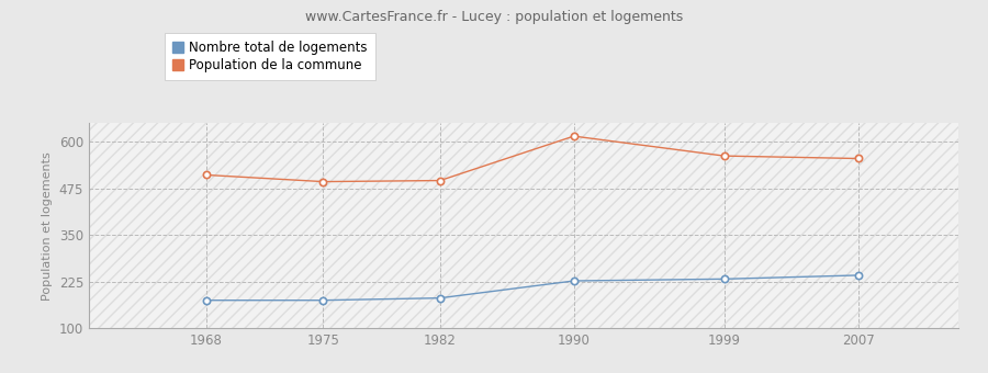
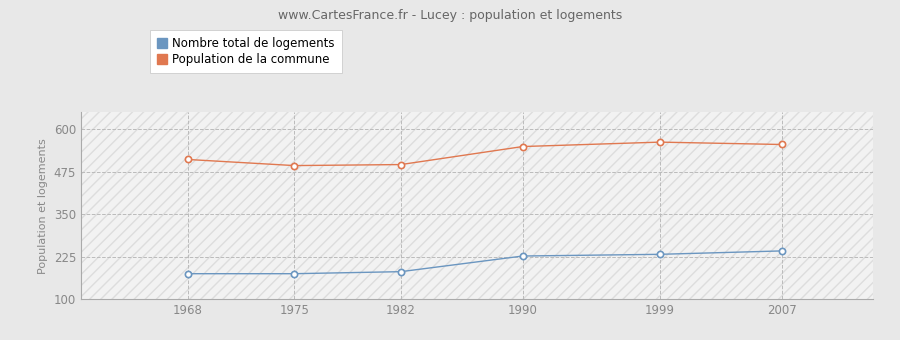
Population de la commune/1990: 615 -> 549
